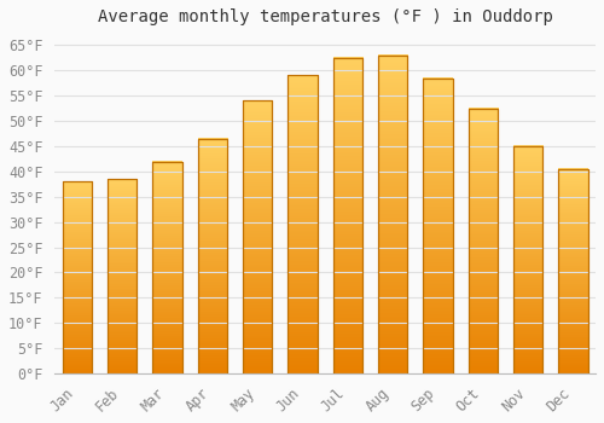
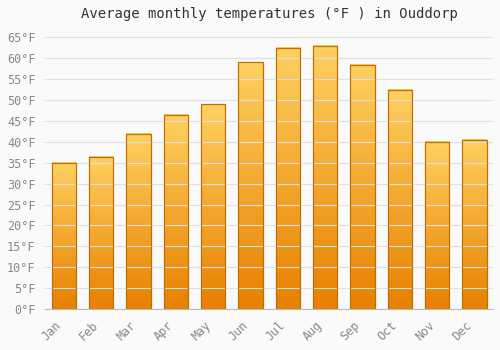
Jan: 38.0°F -> 35.0°F
Feb: 38.5°F -> 36.5°F
May: 54.0°F -> 49.0°F
Nov: 45.0°F -> 40.0°F
